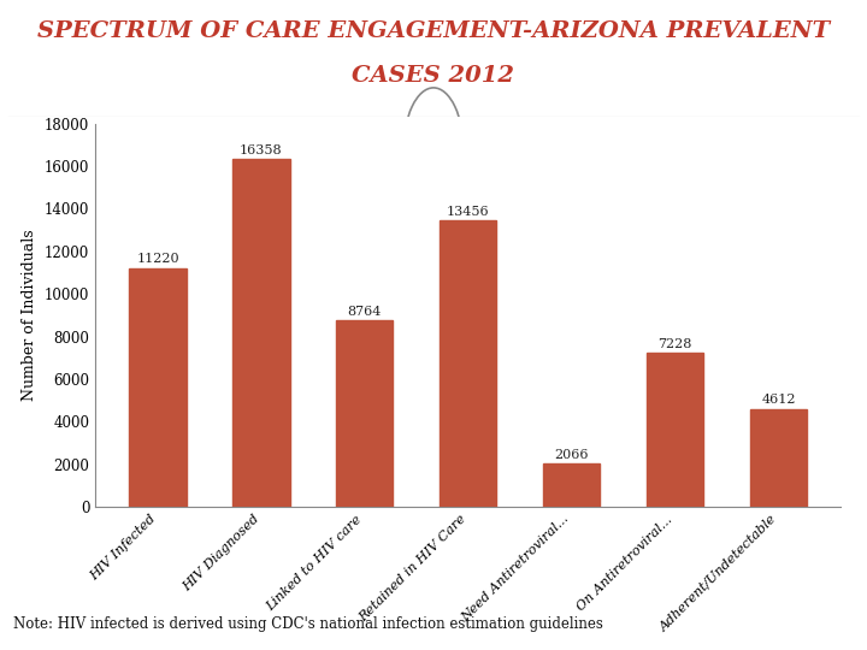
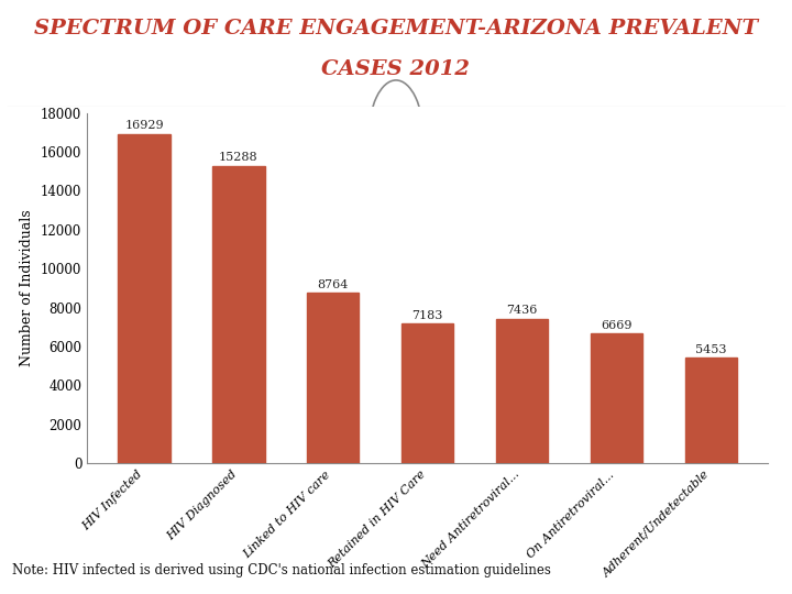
HIV Infected: 11220 -> 16929
HIV Diagnosed: 16358 -> 15288
Retained in HIV Care: 13456 -> 7183
Need Antiretroviral...: 2066 -> 7436
On Antiretroviral...: 7228 -> 6669
Adherent/Undetectable: 4612 -> 5453
